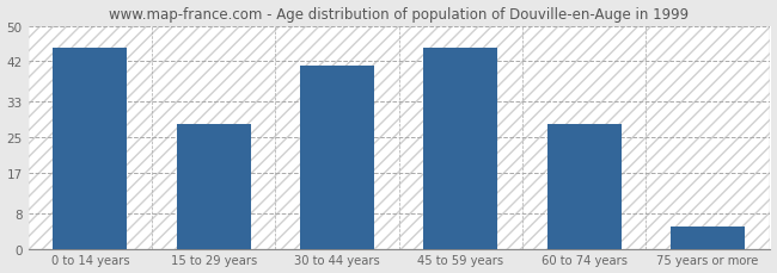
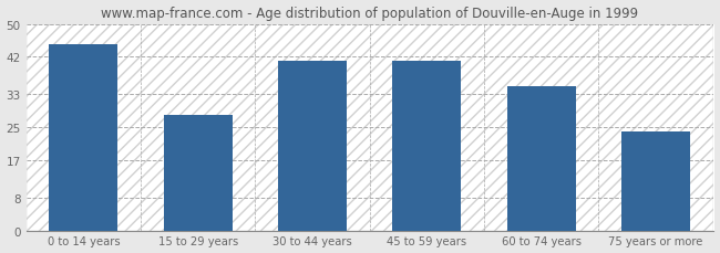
45 to 59 years: 45 -> 41
60 to 74 years: 28 -> 35
75 years or more: 5 -> 24
